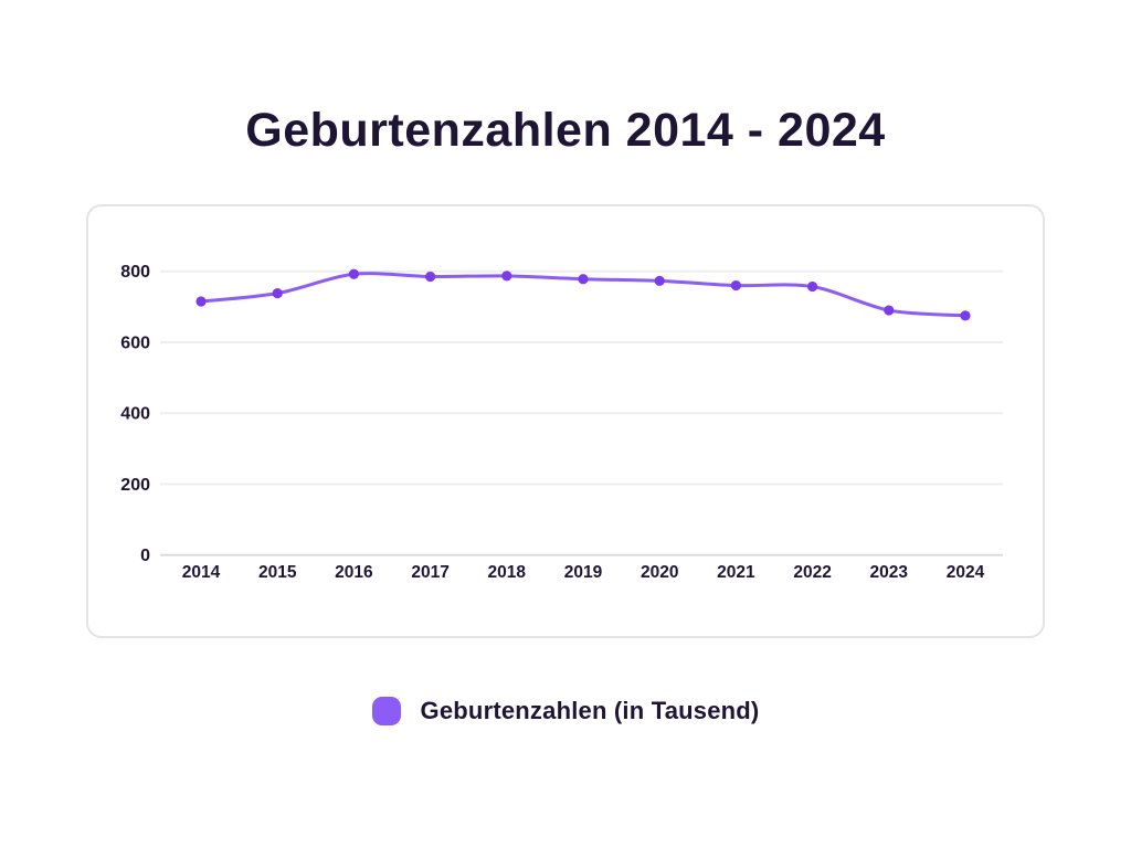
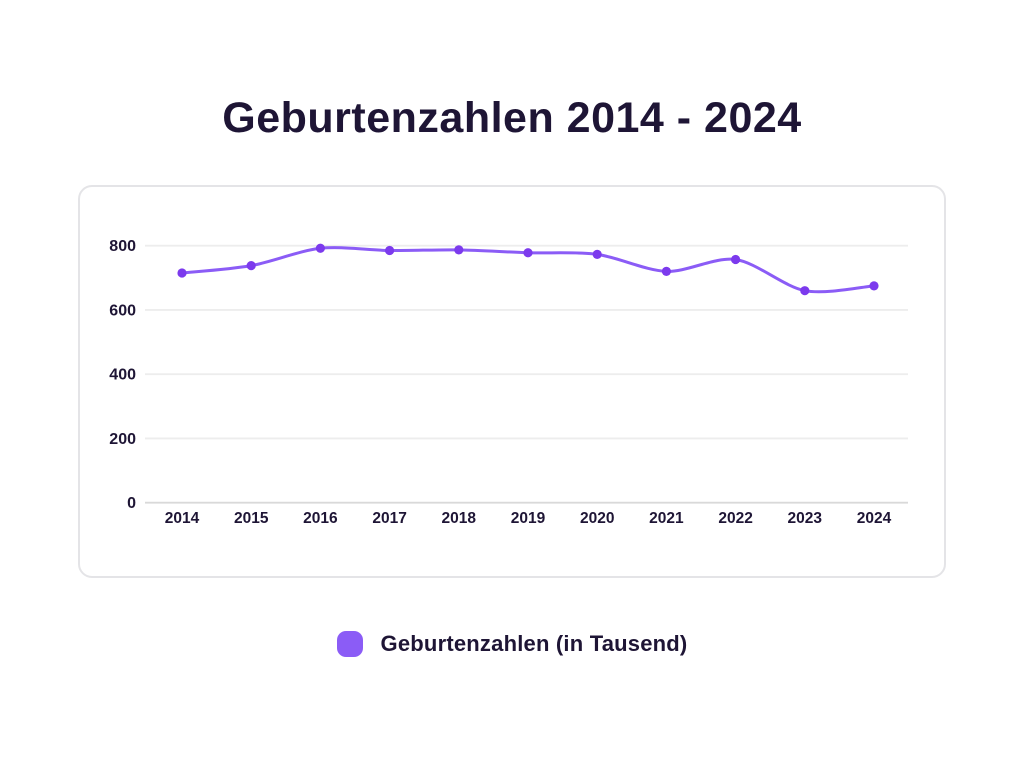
2021: 760 -> 720
2023: 690 -> 660
